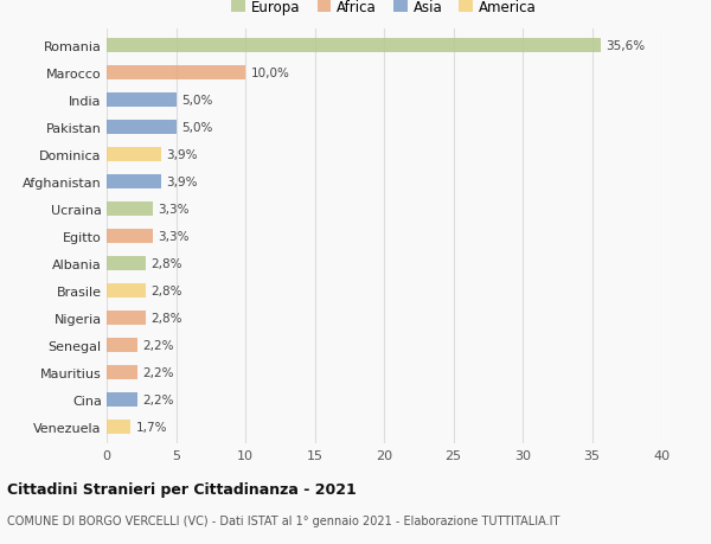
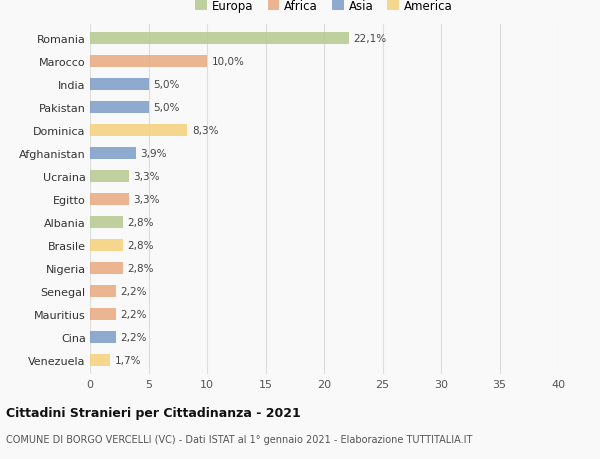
Romania: 35,6% -> 22,1%
Dominica: 3,9% -> 8,3%
